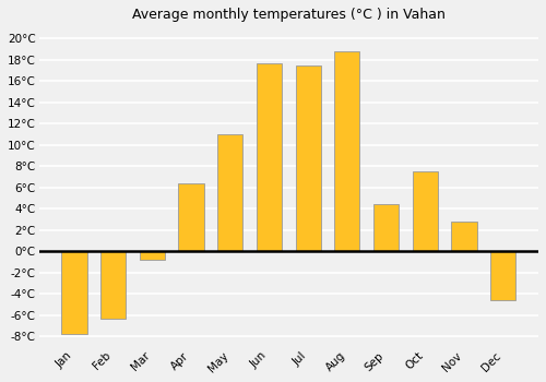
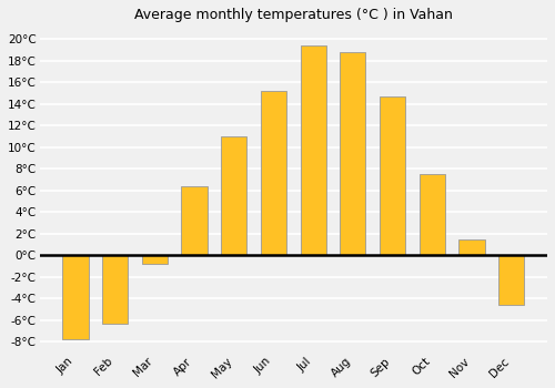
Jun: 17.6°C -> 15.2°C
Jul: 17.4°C -> 19.4°C
Sep: 4.4°C -> 14.7°C
Nov: 2.8°C -> 1.5°C
